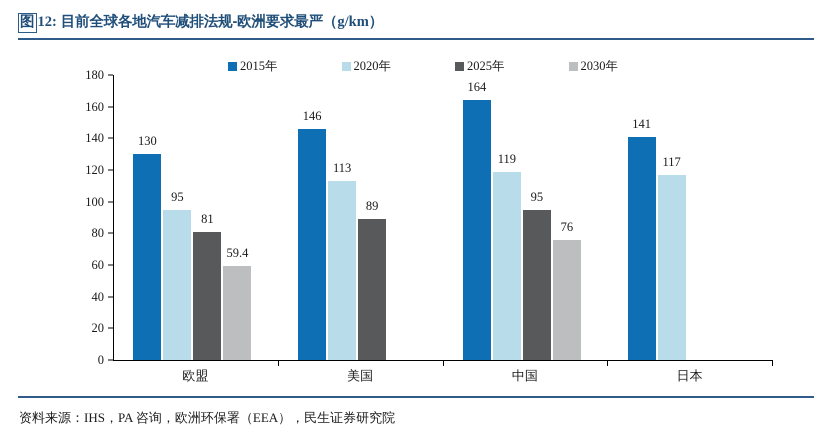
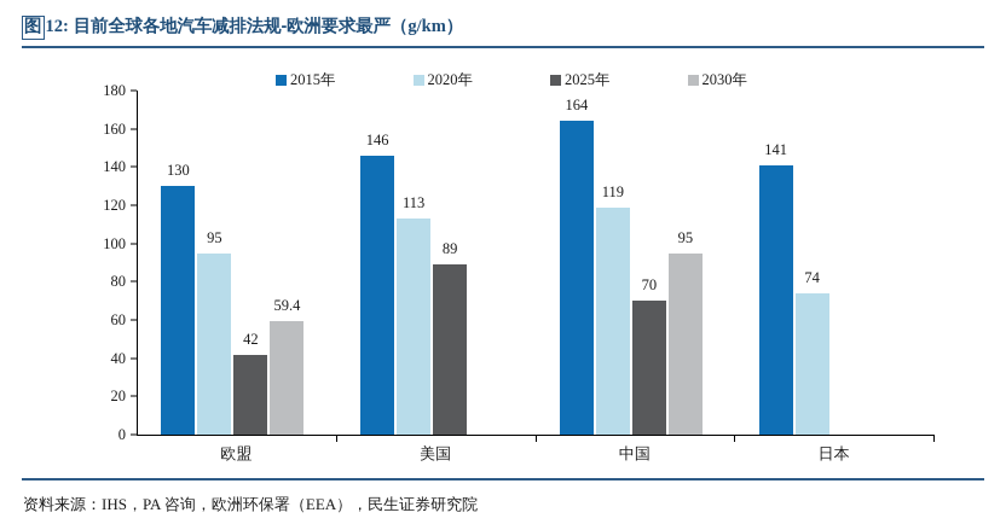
2025年/欧盟: 81 -> 42
2025年/中国: 95 -> 70
2030年/中国: 76 -> 95
2020年/日本: 117 -> 74
